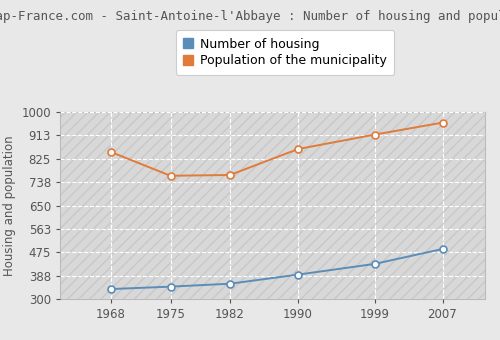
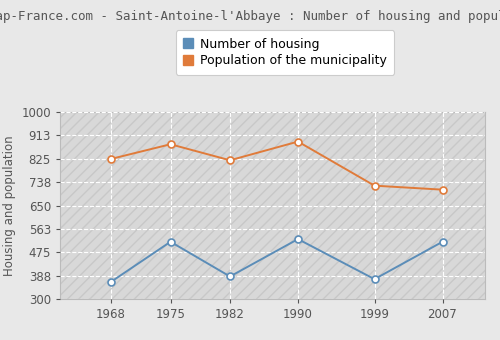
Number of housing/1968: 338 -> 365
Population of the municipality/1968: 851 -> 825
Number of housing/1975: 347 -> 515
Population of the municipality/1975: 762 -> 880
Number of housing/1982: 358 -> 385
Population of the municipality/1982: 765 -> 820
Number of housing/1990: 392 -> 525
Population of the municipality/1990: 862 -> 890
Number of housing/1999: 432 -> 375
Population of the municipality/1999: 916 -> 725
Number of housing/2007: 488 -> 515
Population of the municipality/2007: 961 -> 710
